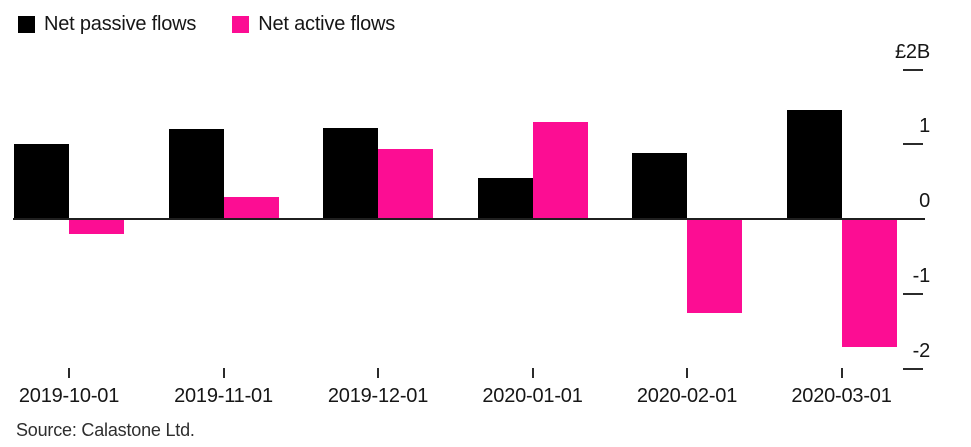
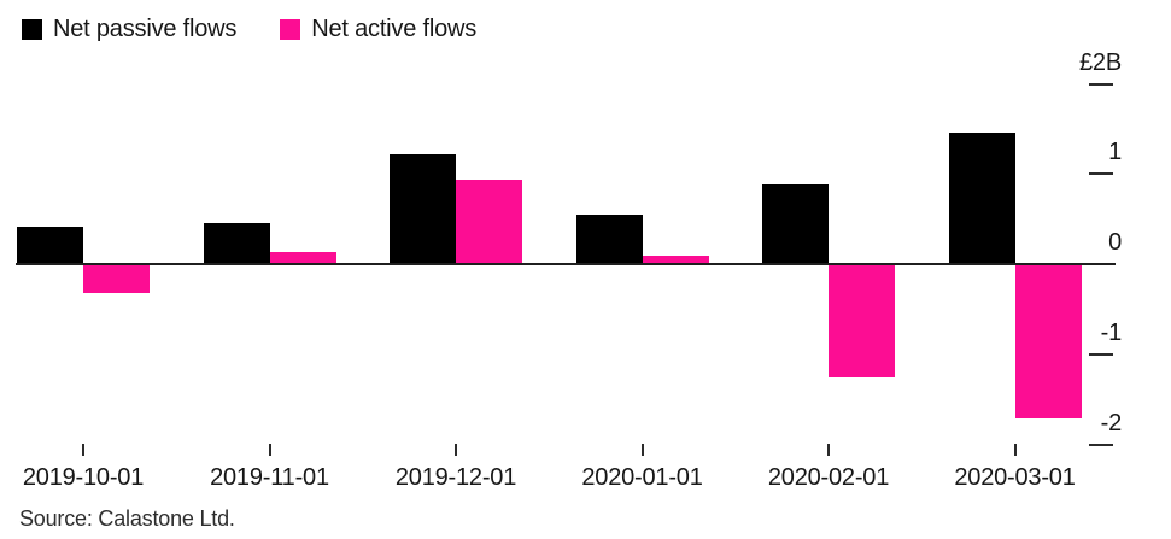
Net passive flows/2019-10-01: £1.0B -> £0.4B
Net active flows/2019-10-01: -£0.2B -> -£0.3B
Net passive flows/2019-11-01: £1.2B -> £0.5B
Net active flows/2019-11-01: £0.3B -> £0.1B
Net active flows/2020-01-01: £1.3B -> £0.1B
